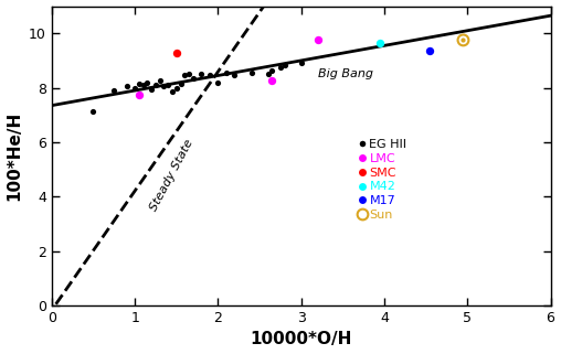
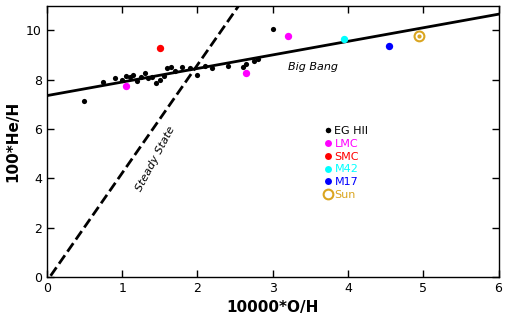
EG HII/3: 8.90 -> 10.05
